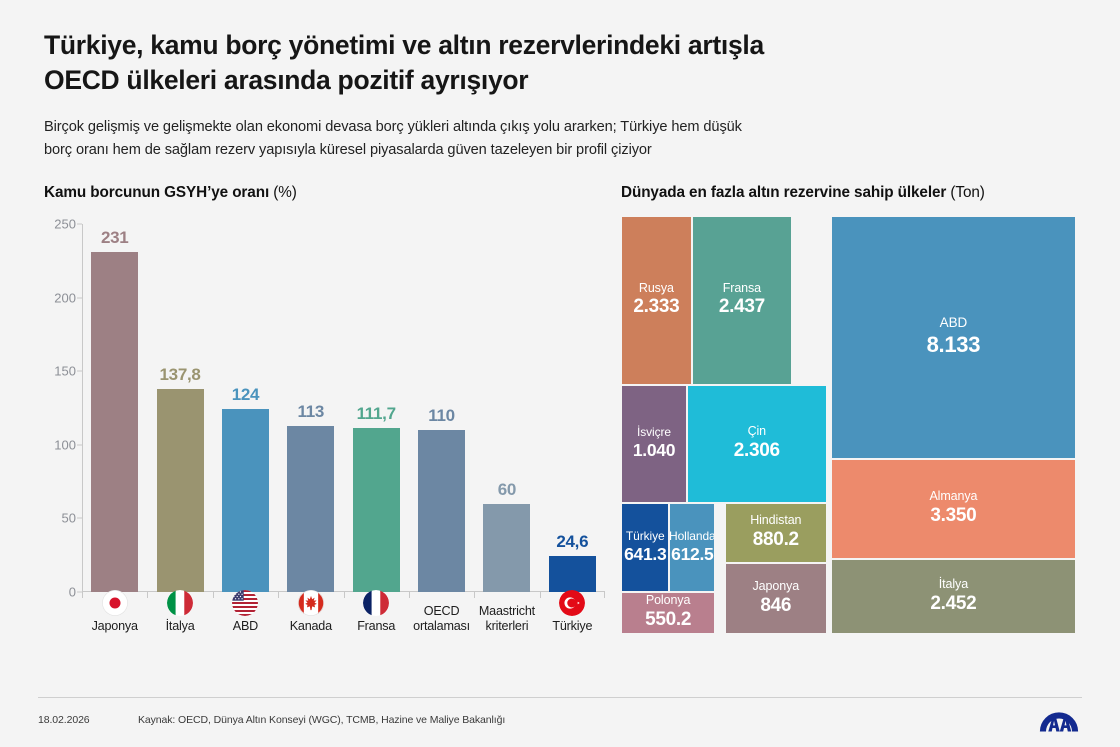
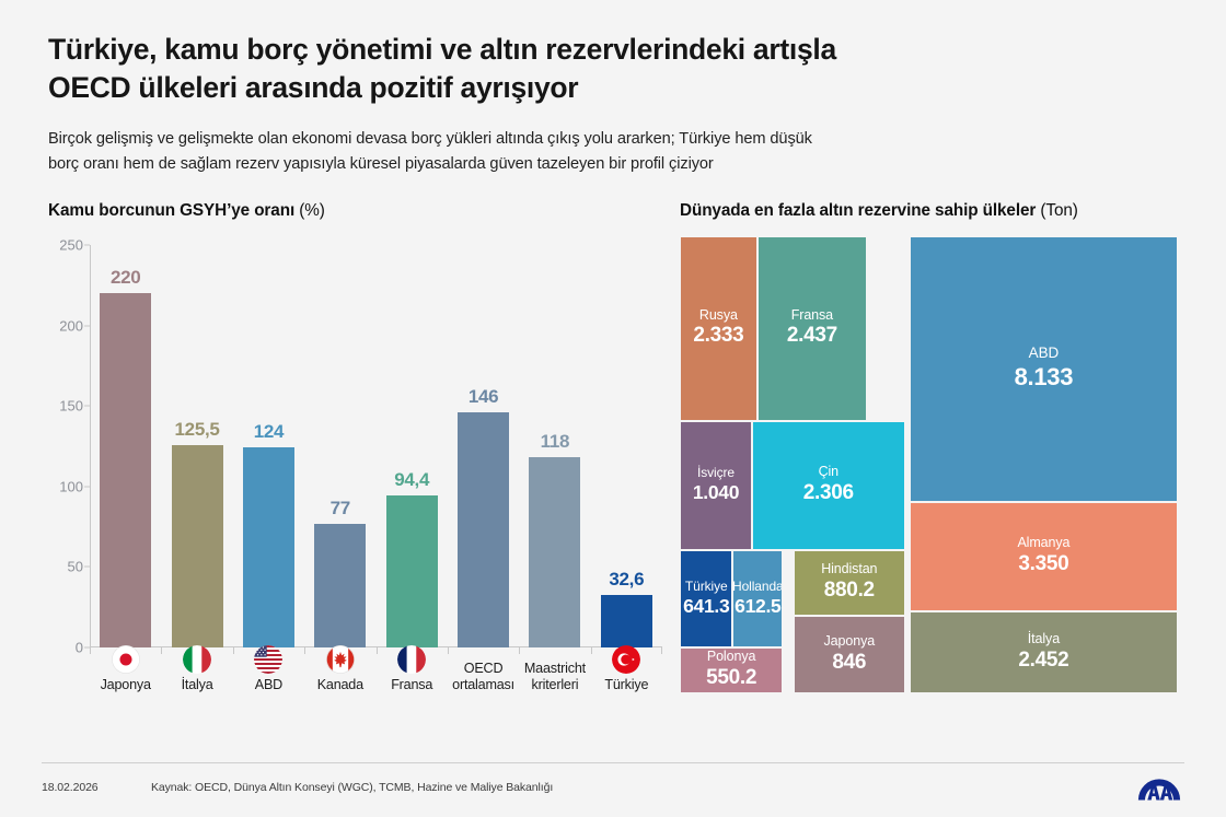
Kamu borcunun GSYH’ye oranı (%)/Japonya: 231 -> 220
Kamu borcunun GSYH’ye oranı (%)/İtalya: 137,8 -> 125,5
Kamu borcunun GSYH’ye oranı (%)/Kanada: 113 -> 77
Kamu borcunun GSYH’ye oranı (%)/Fransa: 111,7 -> 94,4
Kamu borcunun GSYH’ye oranı (%)/OECD ortalaması: 110 -> 146
Kamu borcunun GSYH’ye oranı (%)/Maastricht kriterleri: 60 -> 118
Kamu borcunun GSYH’ye oranı (%)/Türkiye: 24,6 -> 32,6
